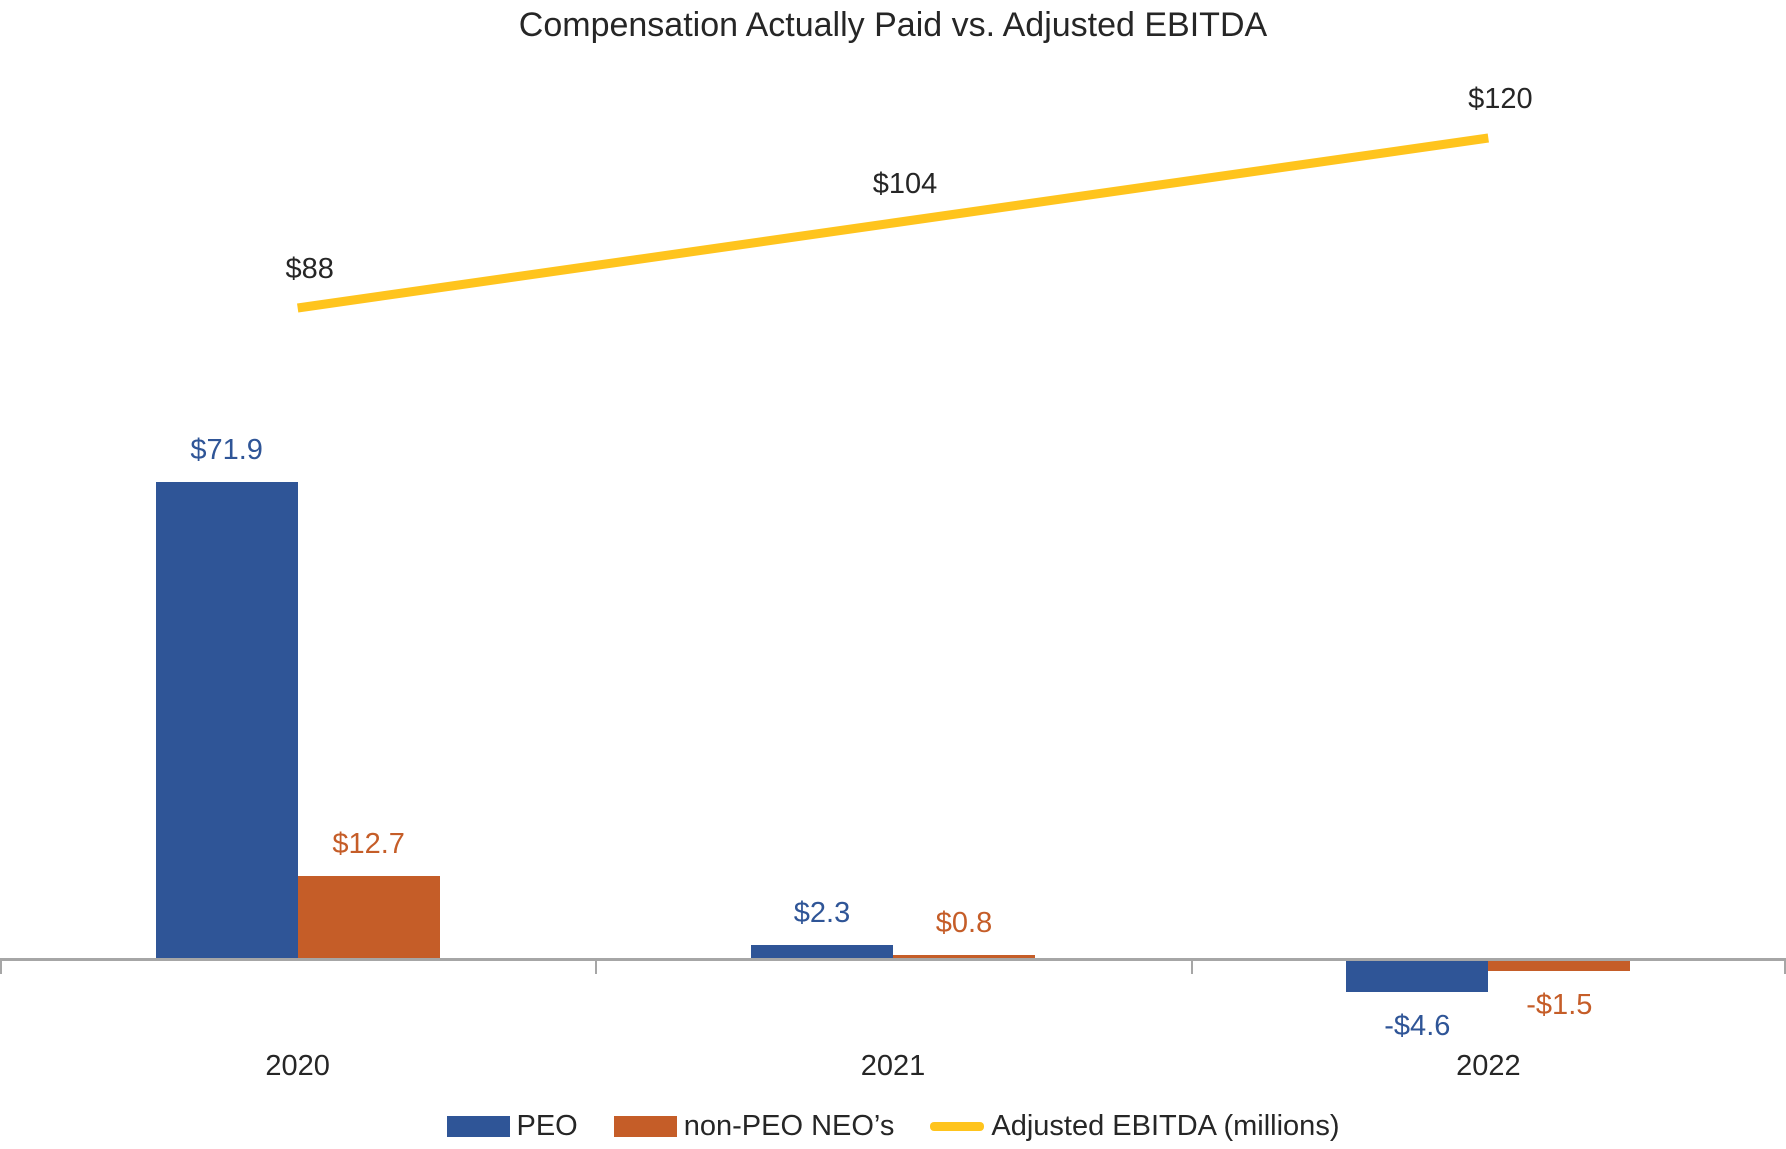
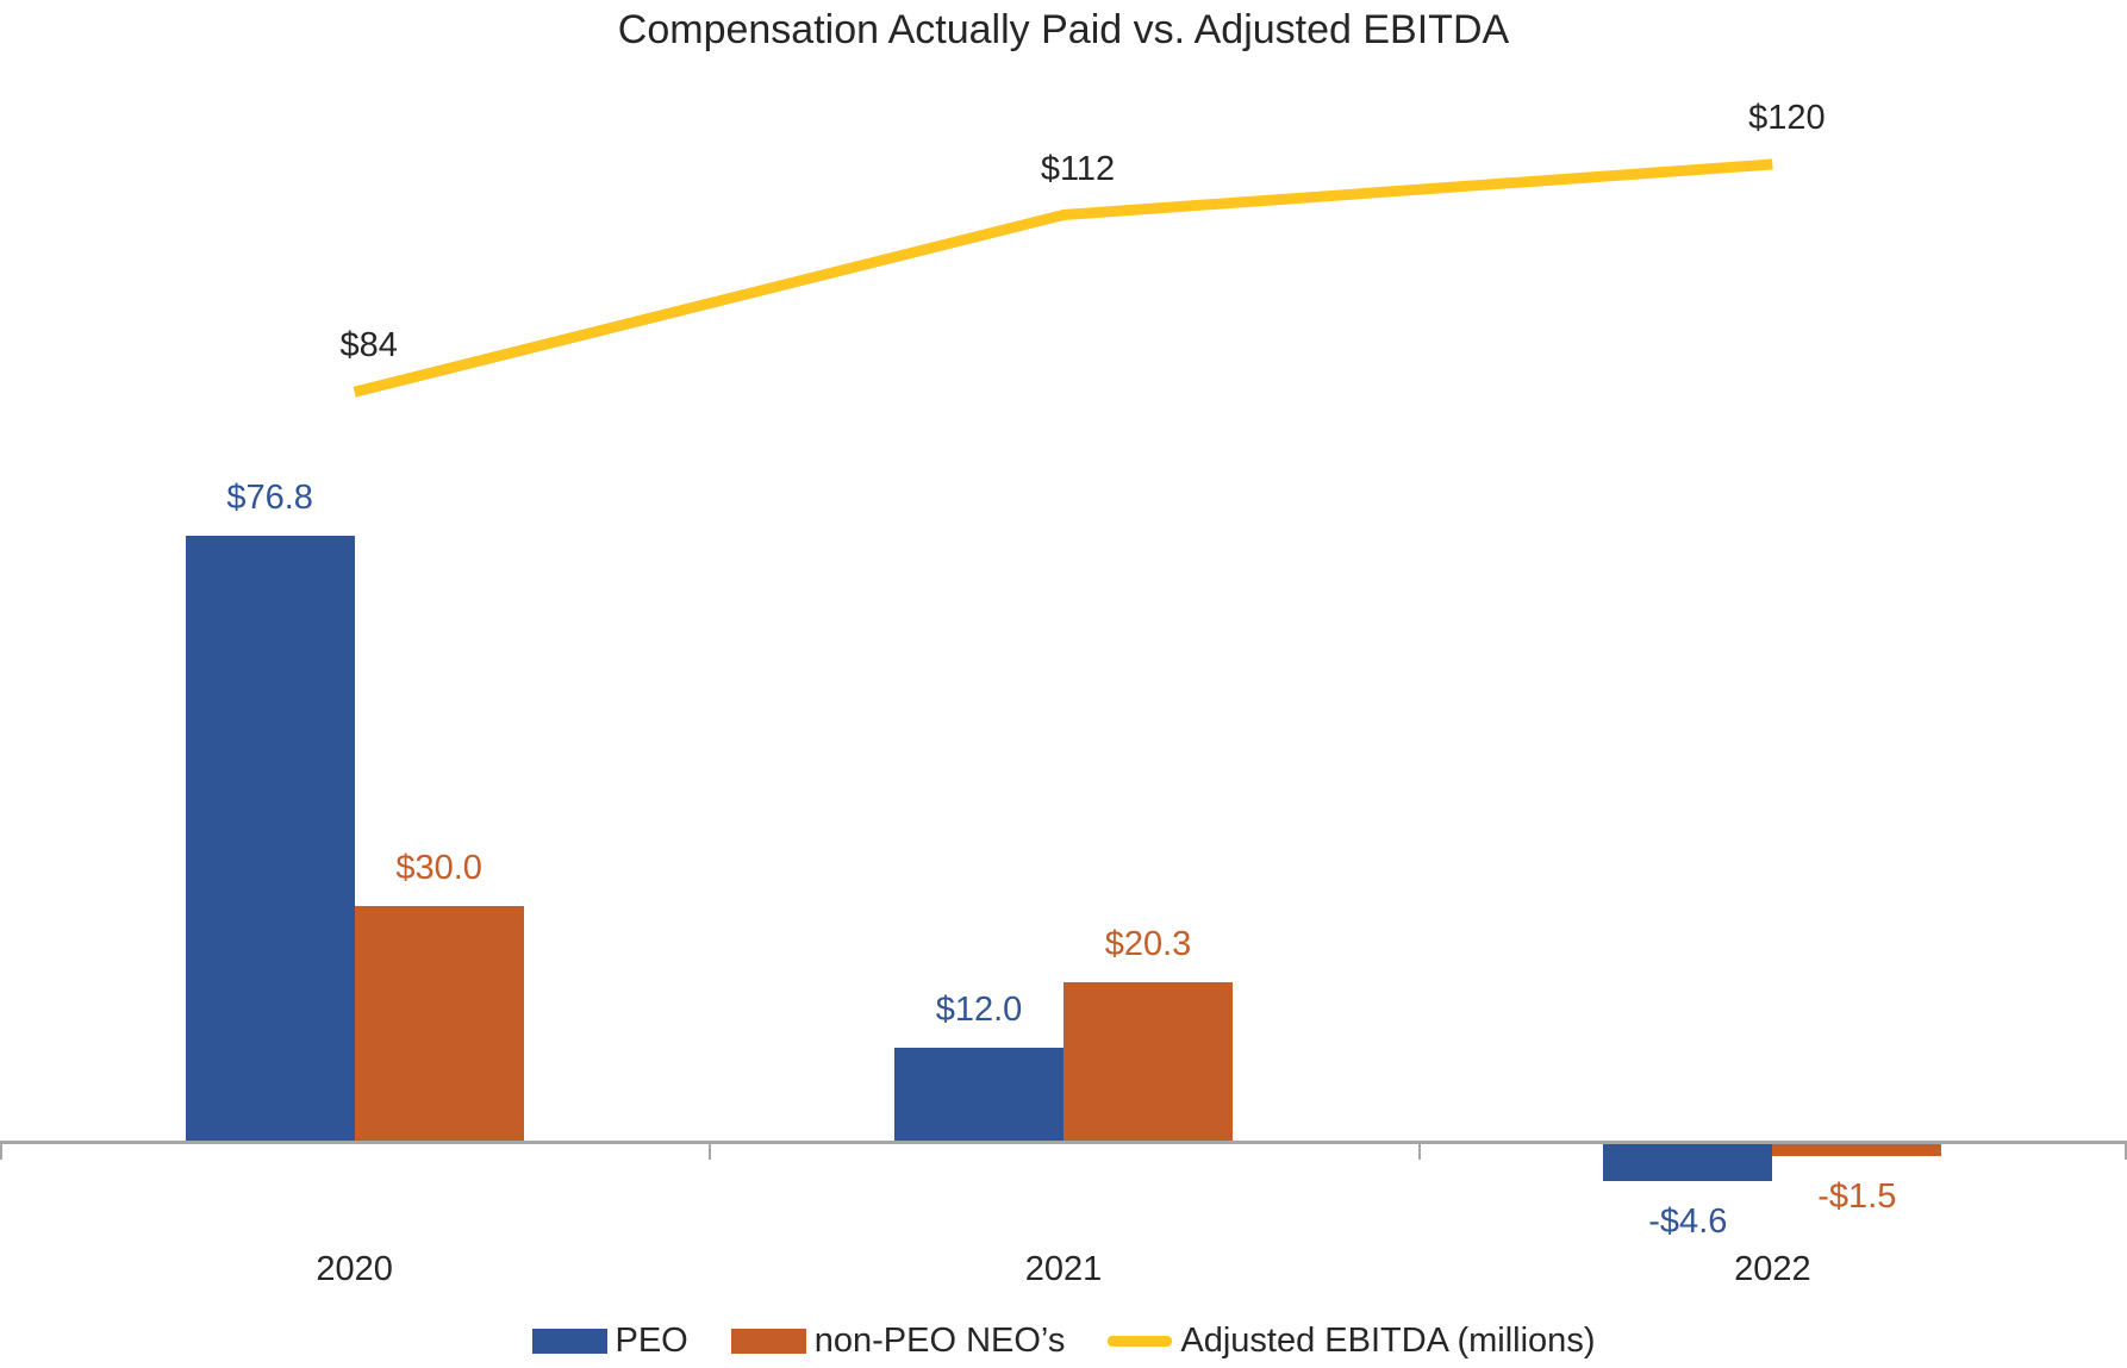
PEO/2020: $71.9 -> $76.8
non-PEO NEO’s/2020: $12.7 -> $30.0
Adjusted EBITDA (millions)/2020: $88 -> $84
PEO/2021: $2.3 -> $12.0
non-PEO NEO’s/2021: $0.8 -> $20.3
Adjusted EBITDA (millions)/2021: $104 -> $112
